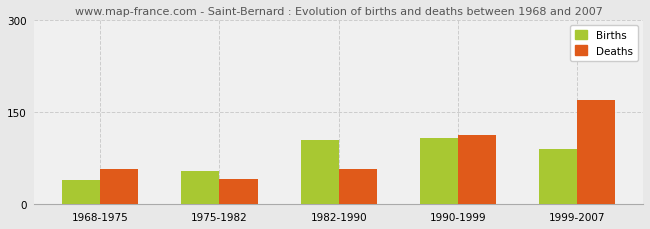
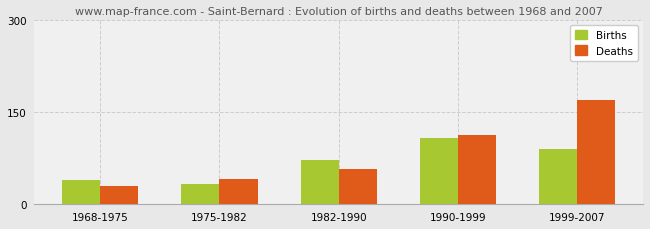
Deaths/1968-1975: 58 -> 30
Births/1975-1982: 54 -> 33
Births/1982-1990: 104 -> 72
